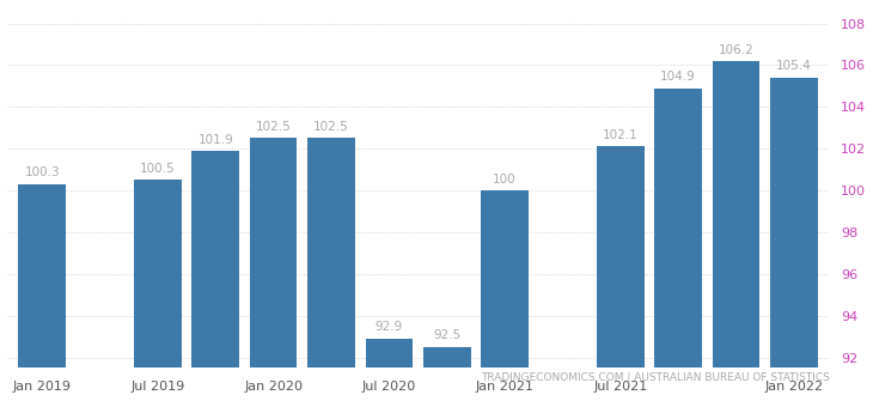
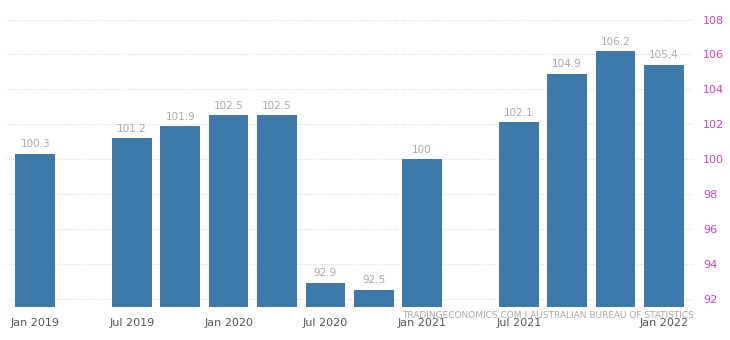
Jul 2019: 100.5 -> 101.2
